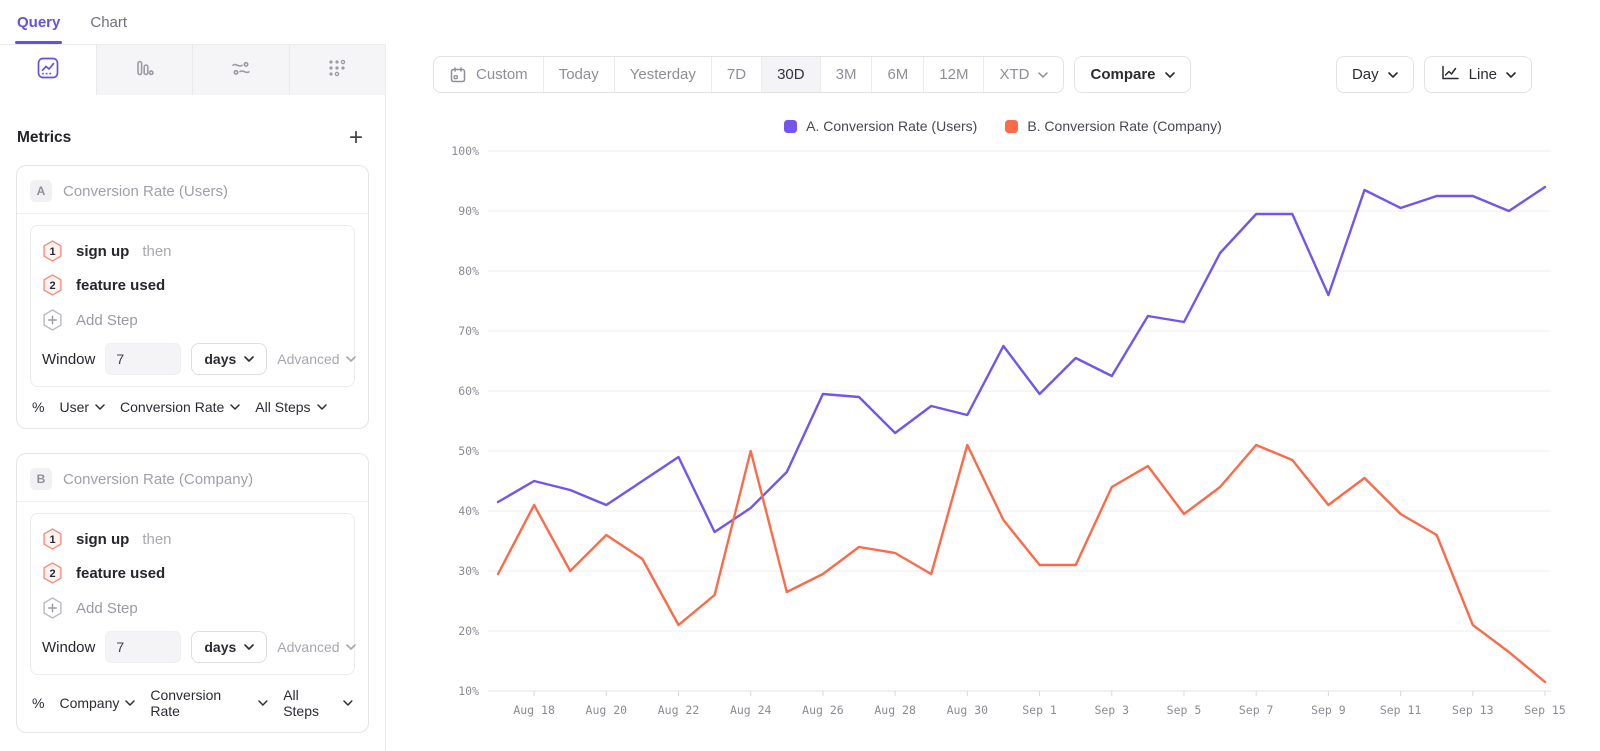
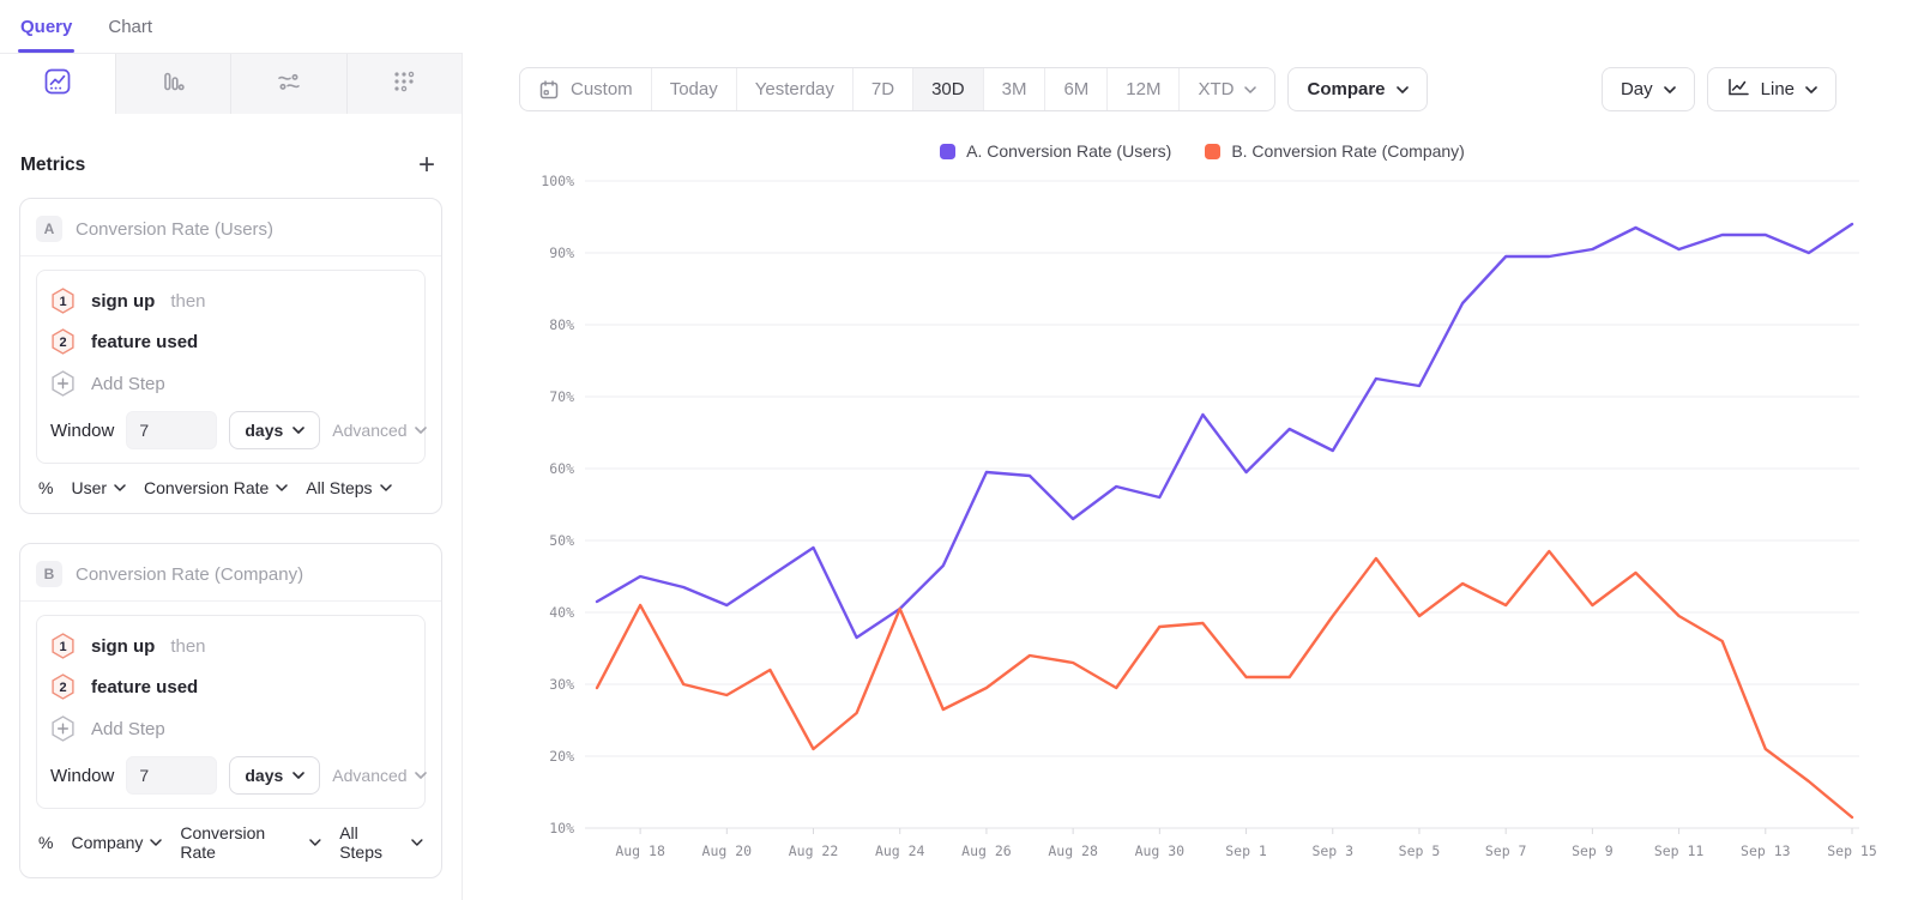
B. Conversion Rate (Company)/Aug 20: 36% -> 28%
B. Conversion Rate (Company)/Aug 24: 50% -> 40%
B. Conversion Rate (Company)/Aug 30: 51% -> 38%
B. Conversion Rate (Company)/Sep 3: 44% -> 40%
B. Conversion Rate (Company)/Sep 7: 51% -> 41%
A. Conversion Rate (Users)/Sep 9: 76% -> 90%
